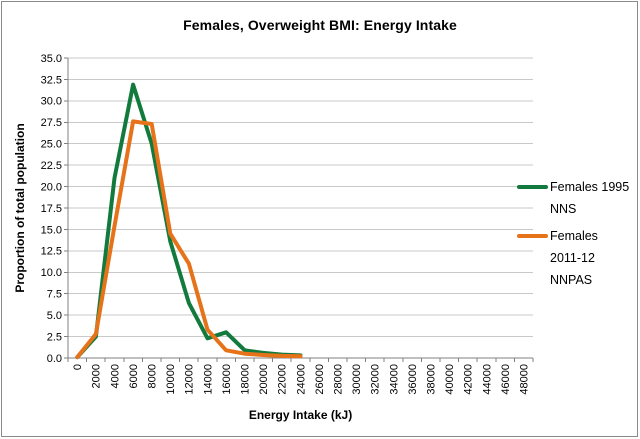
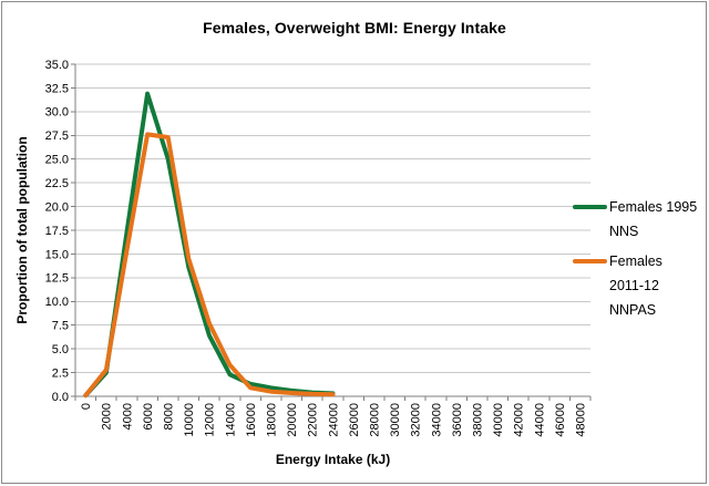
Females 1995 NNS/4000: 21 -> 17
Females 2011-12 NNPAS/12000: 11 -> 8
Females 1995 NNS/16000: 3 -> 1
